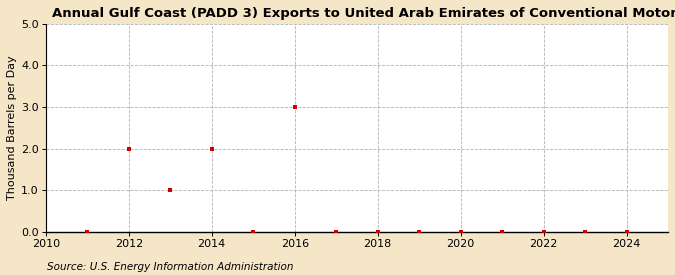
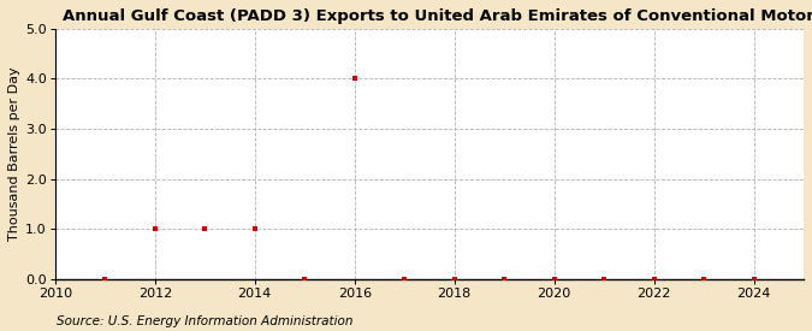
2012: 2 -> 1
2014: 2 -> 1
2016: 3 -> 4
